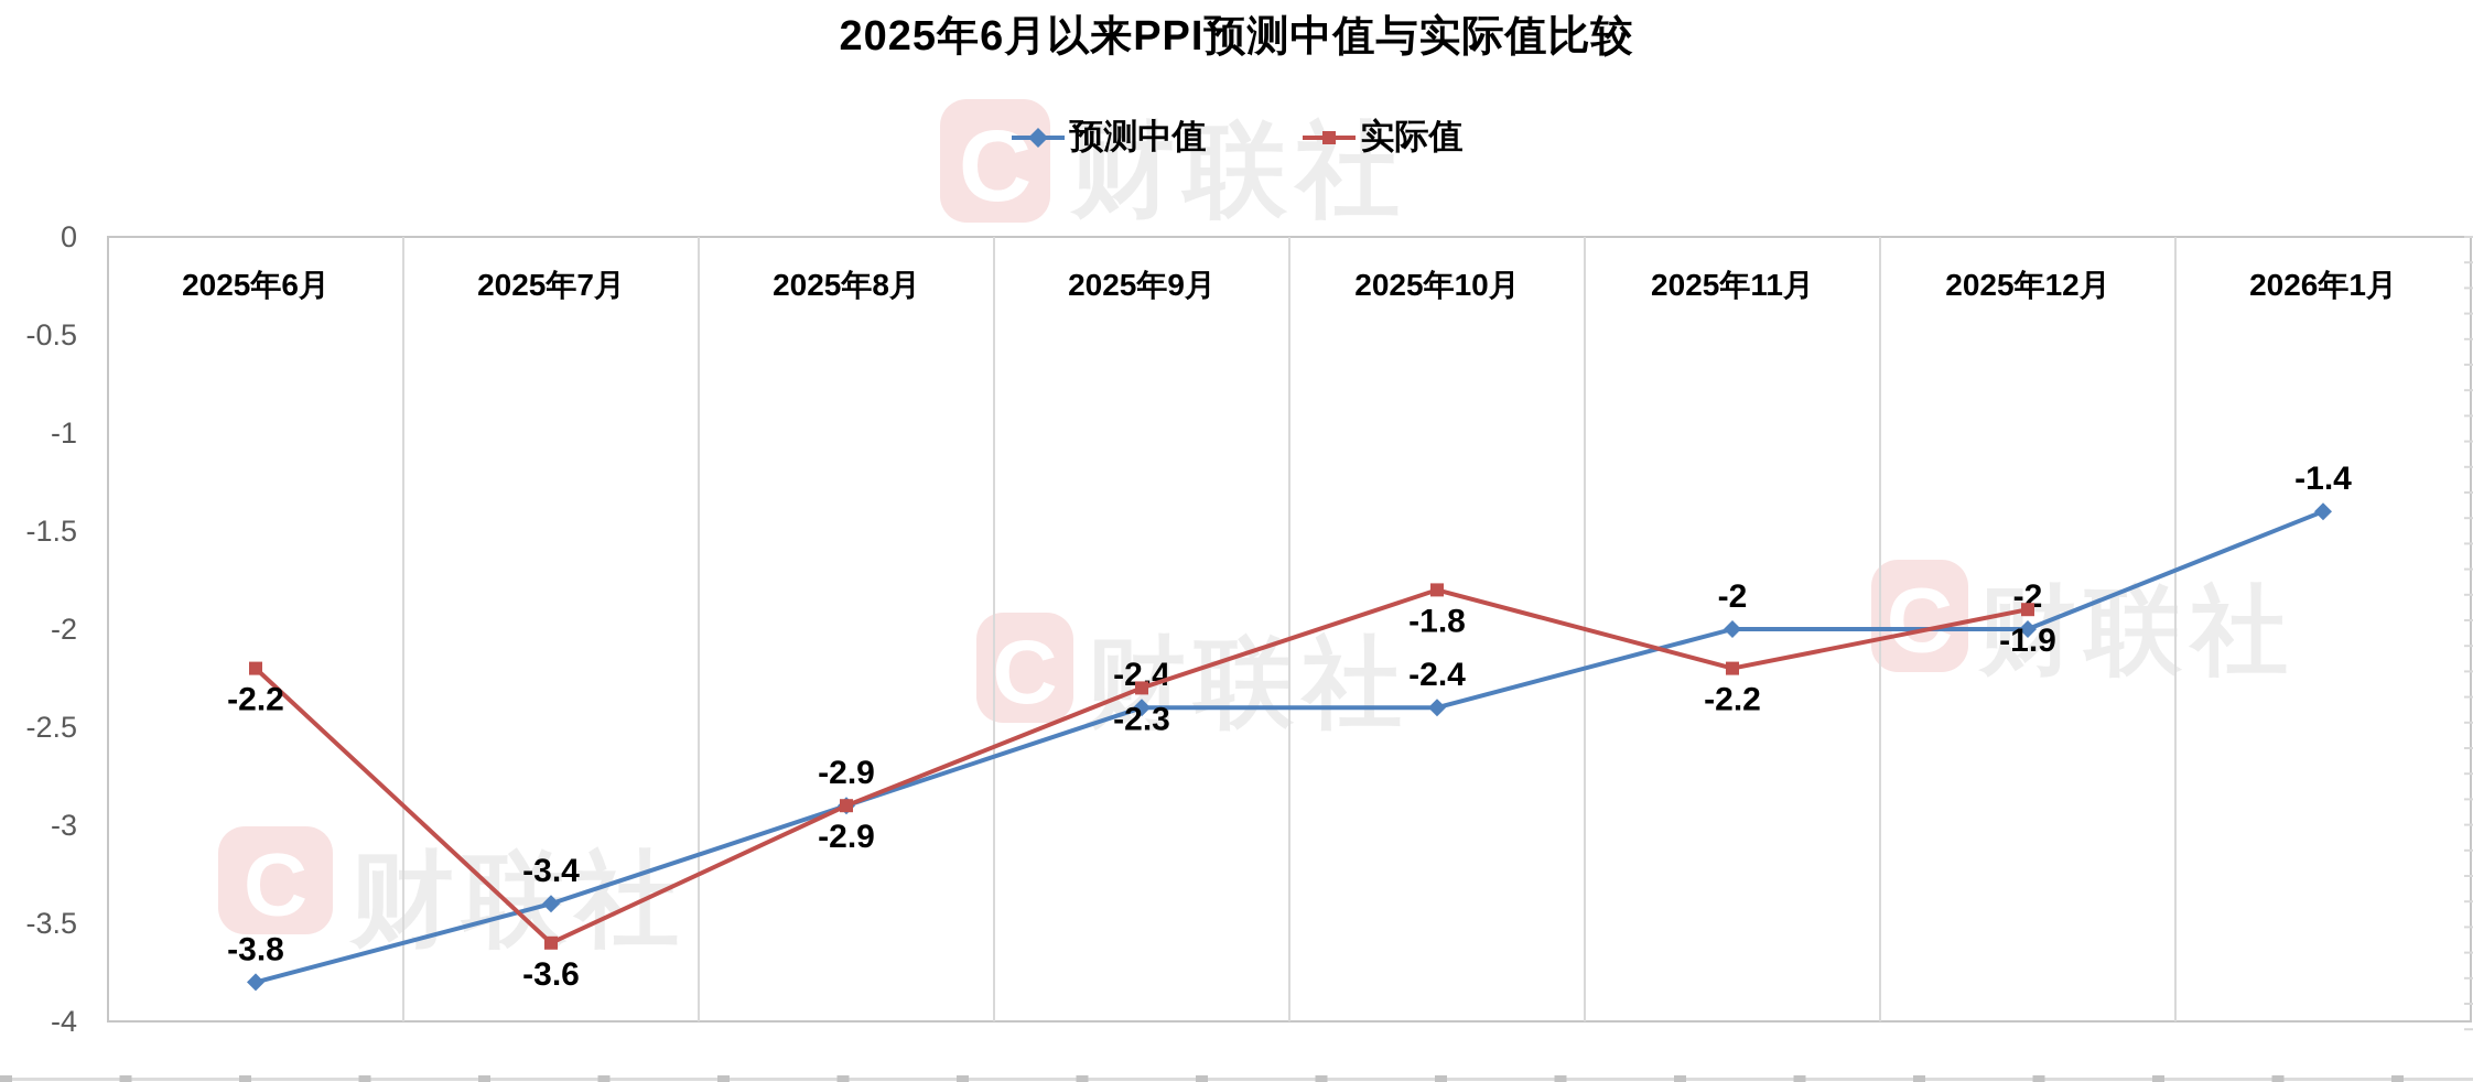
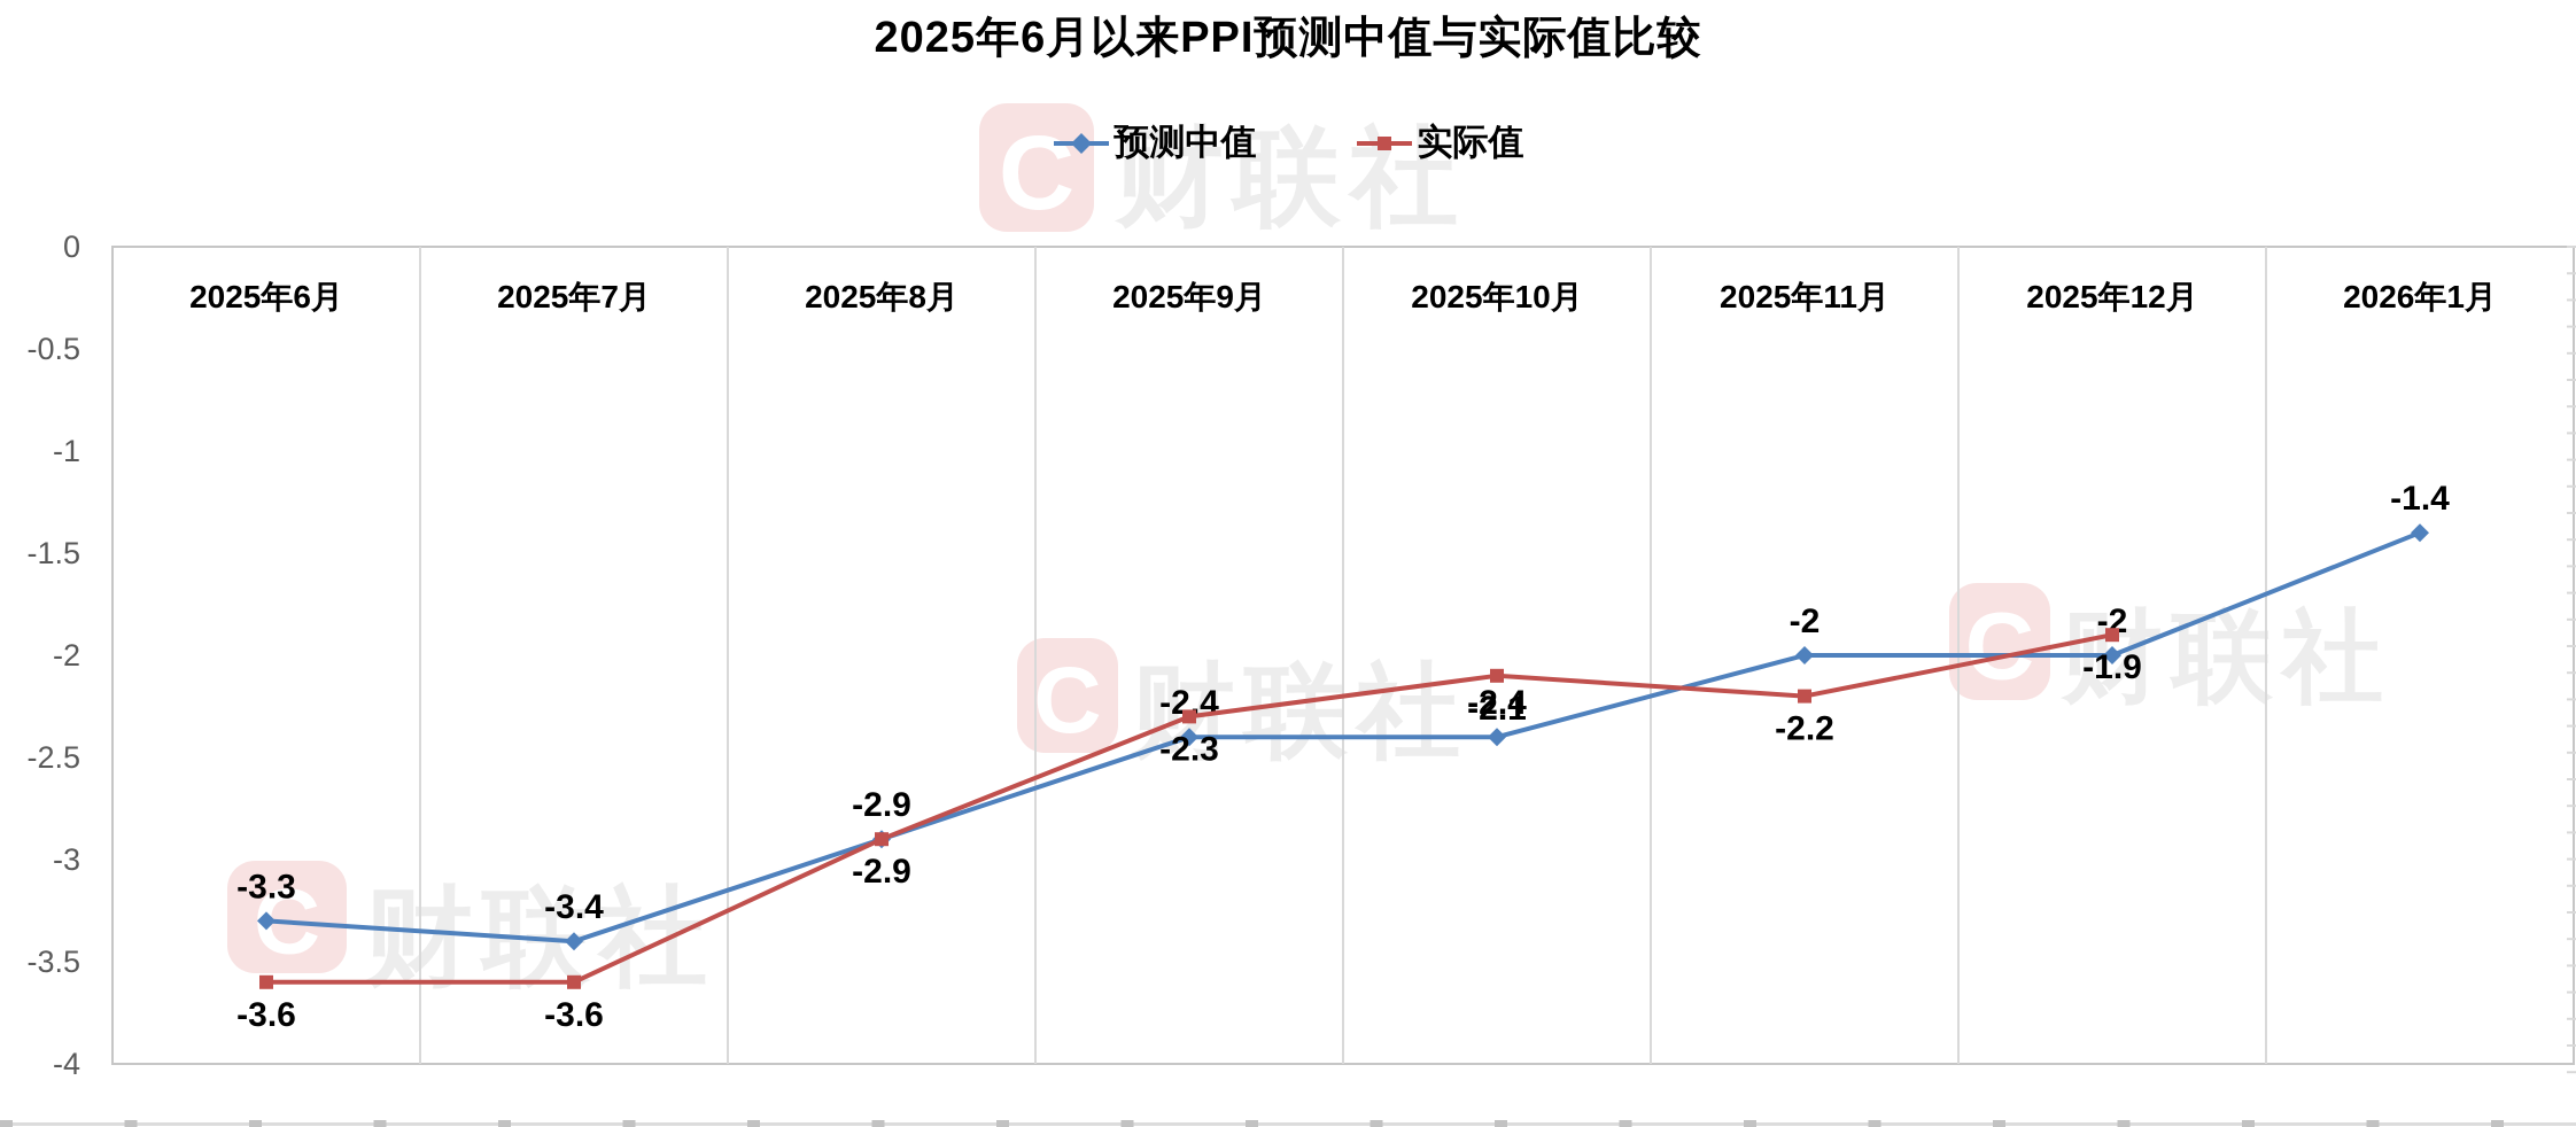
预测中值/2025年6月: -3.8 -> -3.3
实际值/2025年6月: -2.2 -> -3.6
实际值/2025年10月: -1.8 -> -2.1
